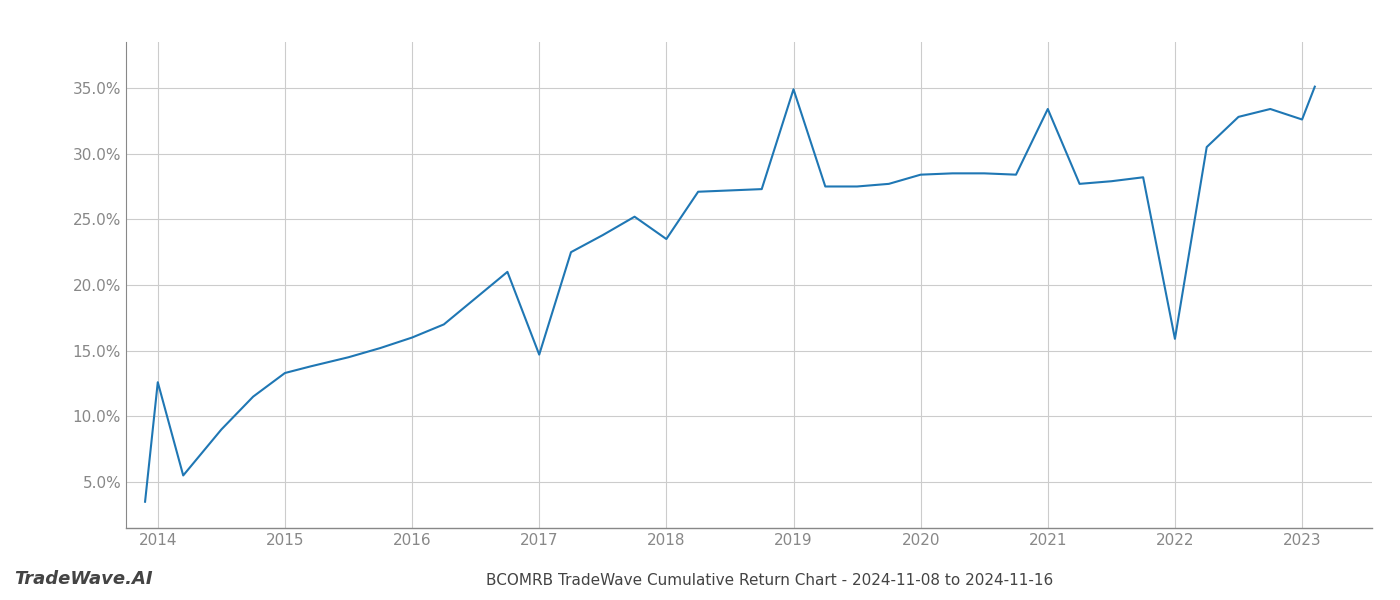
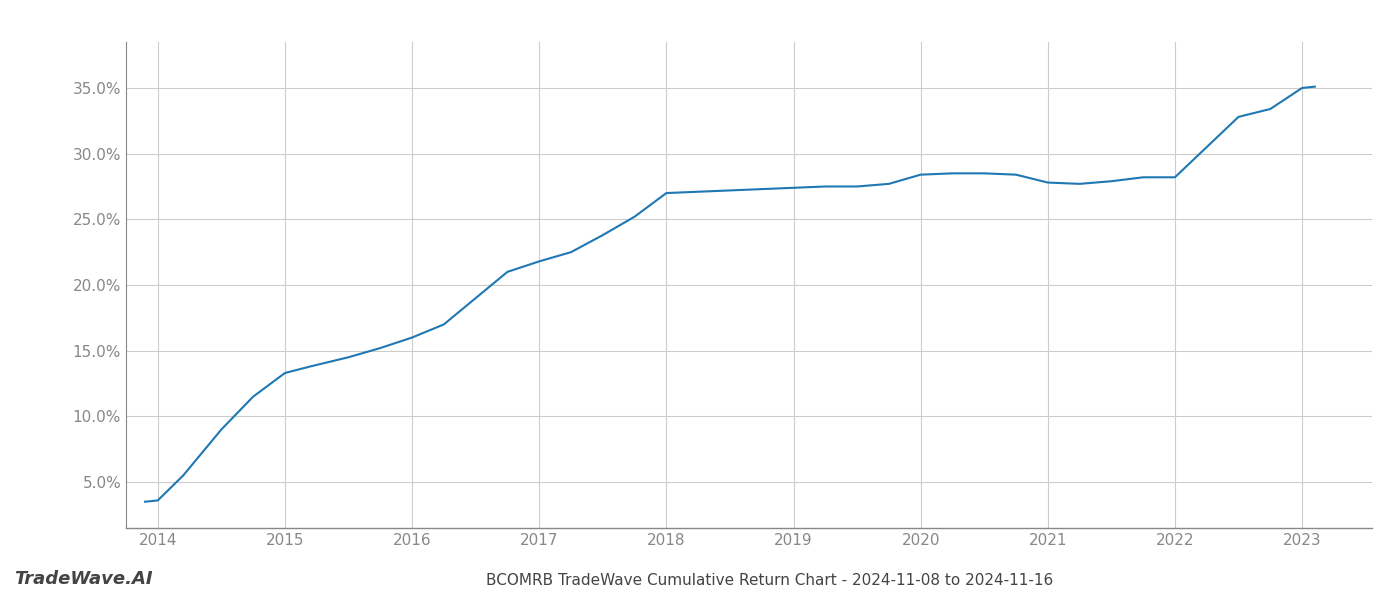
2014: 12.6% -> 3.6%
2017: 14.7% -> 21.8%
2018: 23.5% -> 27.0%
2019: 34.9% -> 27.4%
2021: 33.4% -> 27.8%
2022: 15.9% -> 28.2%
2023: 32.6% -> 35.0%
